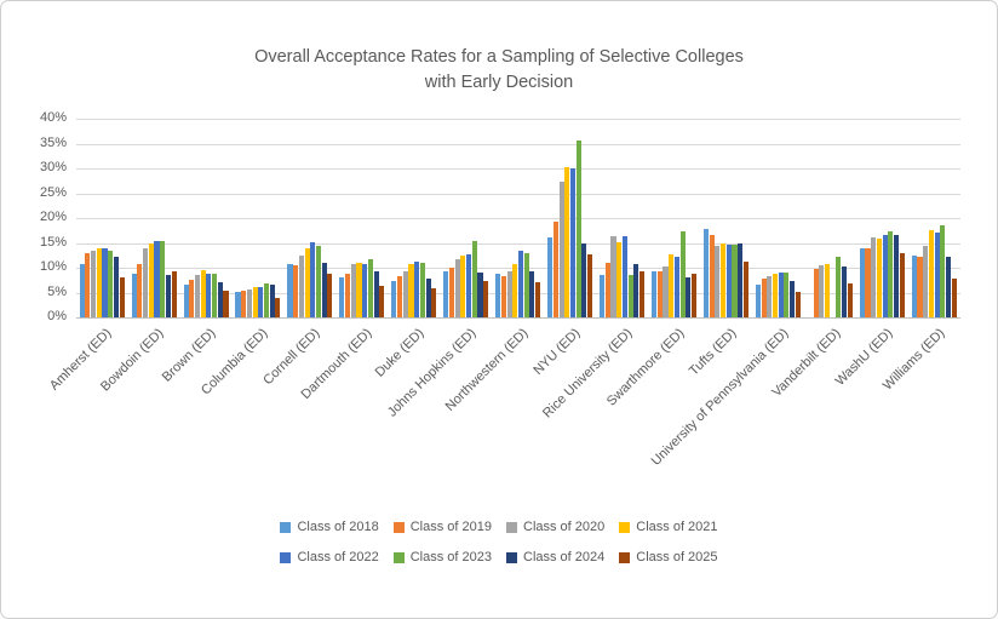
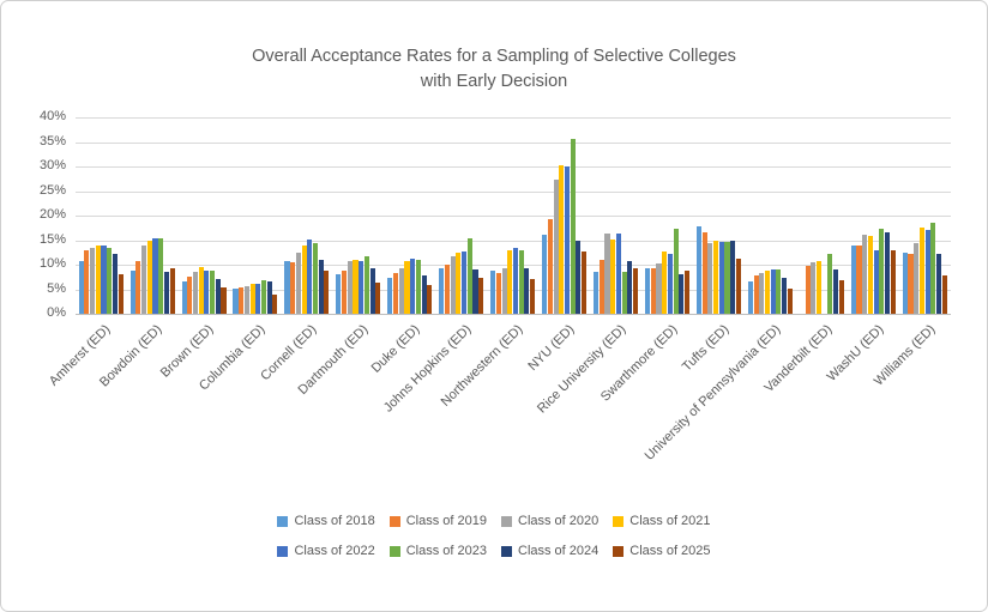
Class of 2021/Northwestern (ED): 11% -> 13%
Class of 2024/Vanderbilt (ED): 10% -> 9%
Class of 2022/WashU (ED): 17% -> 13%
